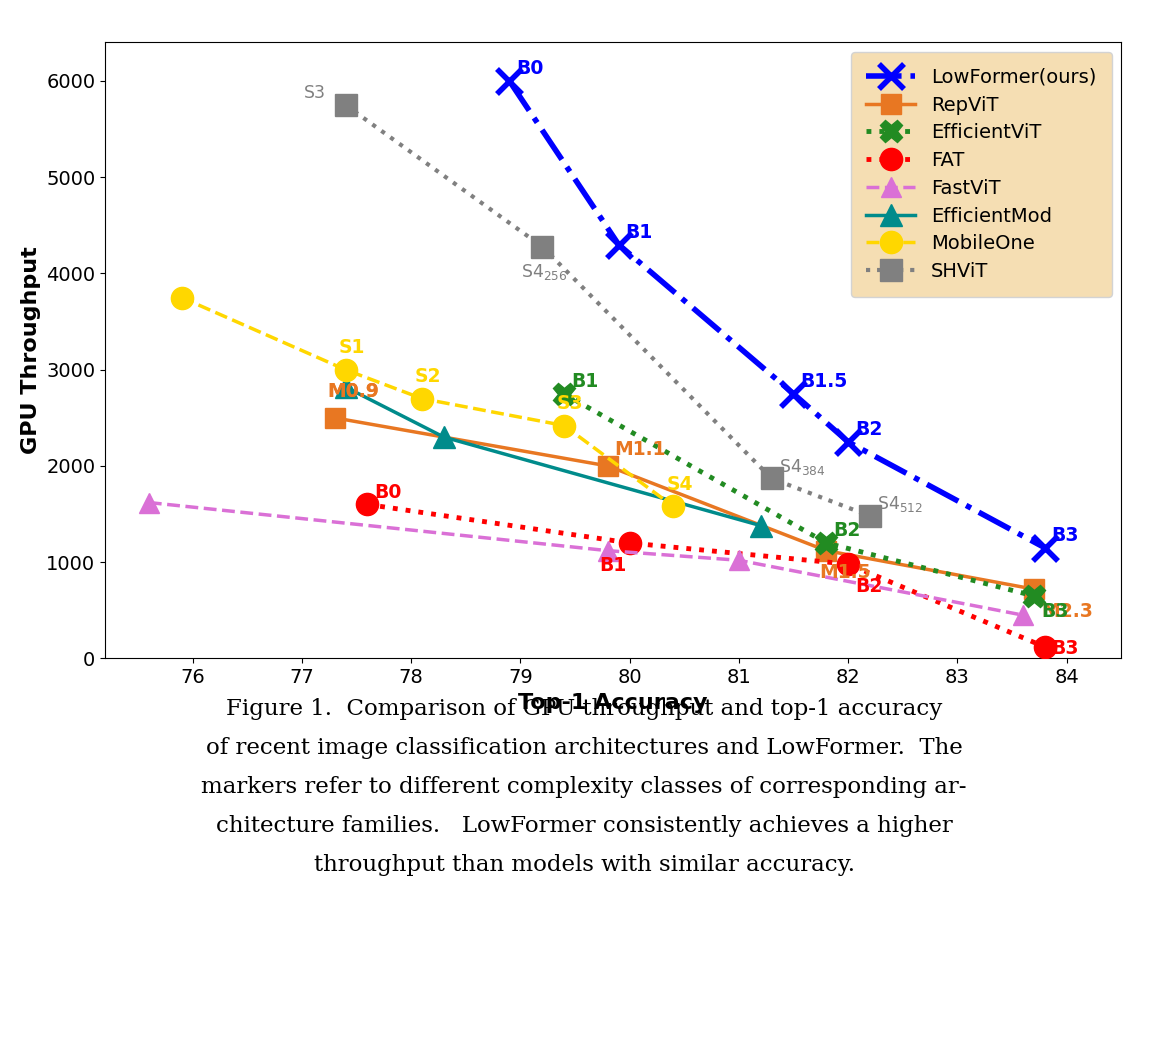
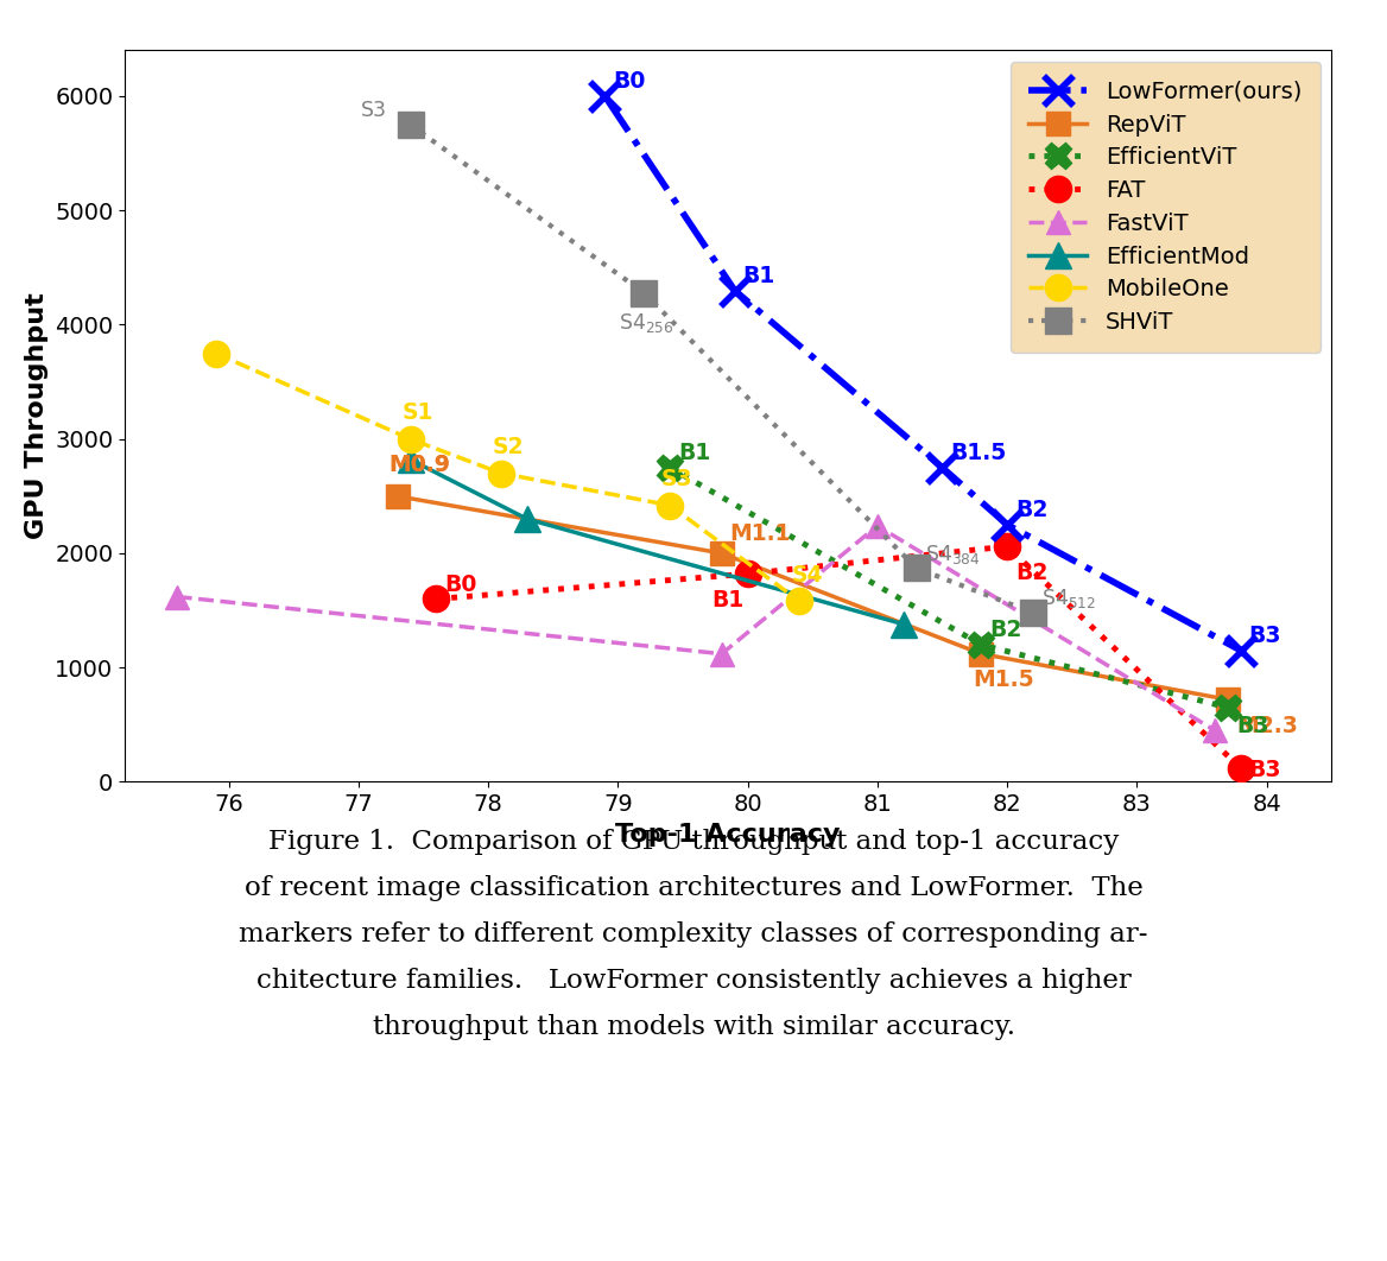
FAT/80: 1200 -> 1820
FastViT/81: 1020 -> 2240
FAT/82: 980 -> 2060
